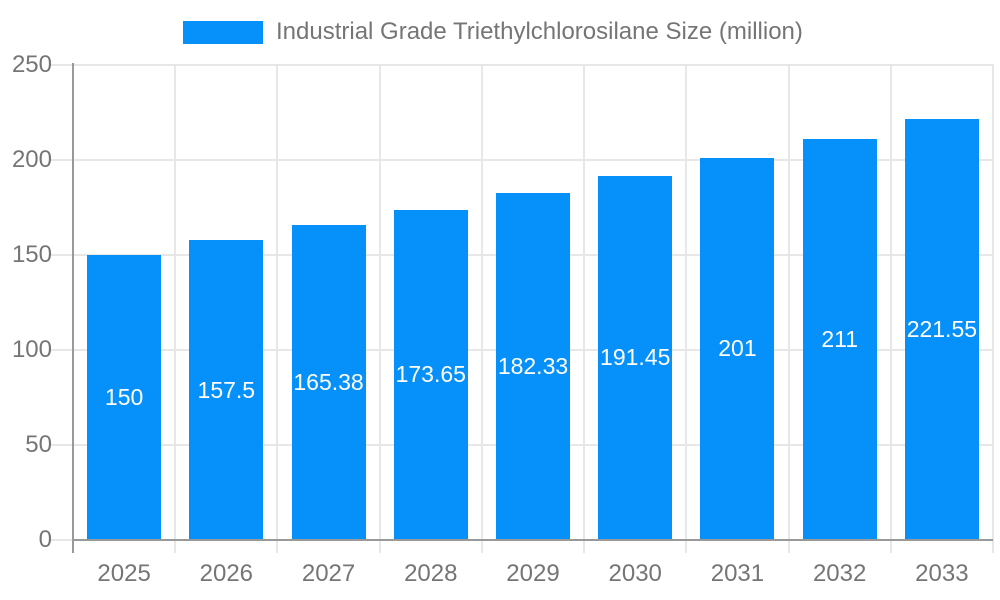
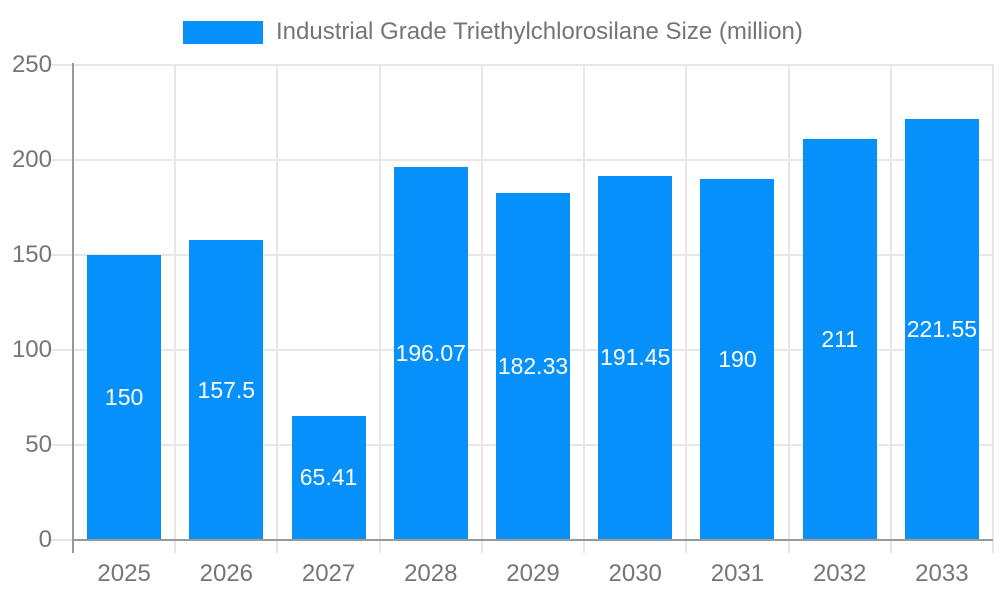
2027: 165.38 -> 65.41
2028: 173.65 -> 196.07
2031: 201 -> 190
